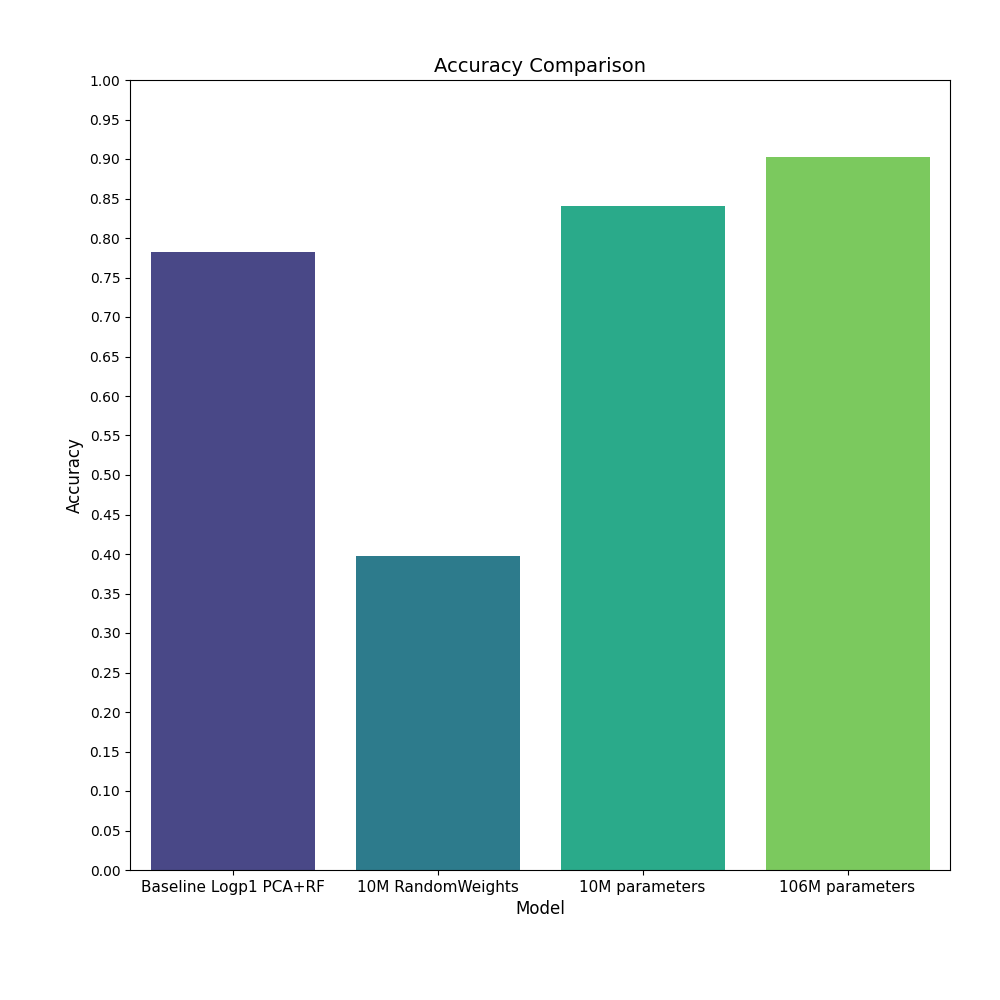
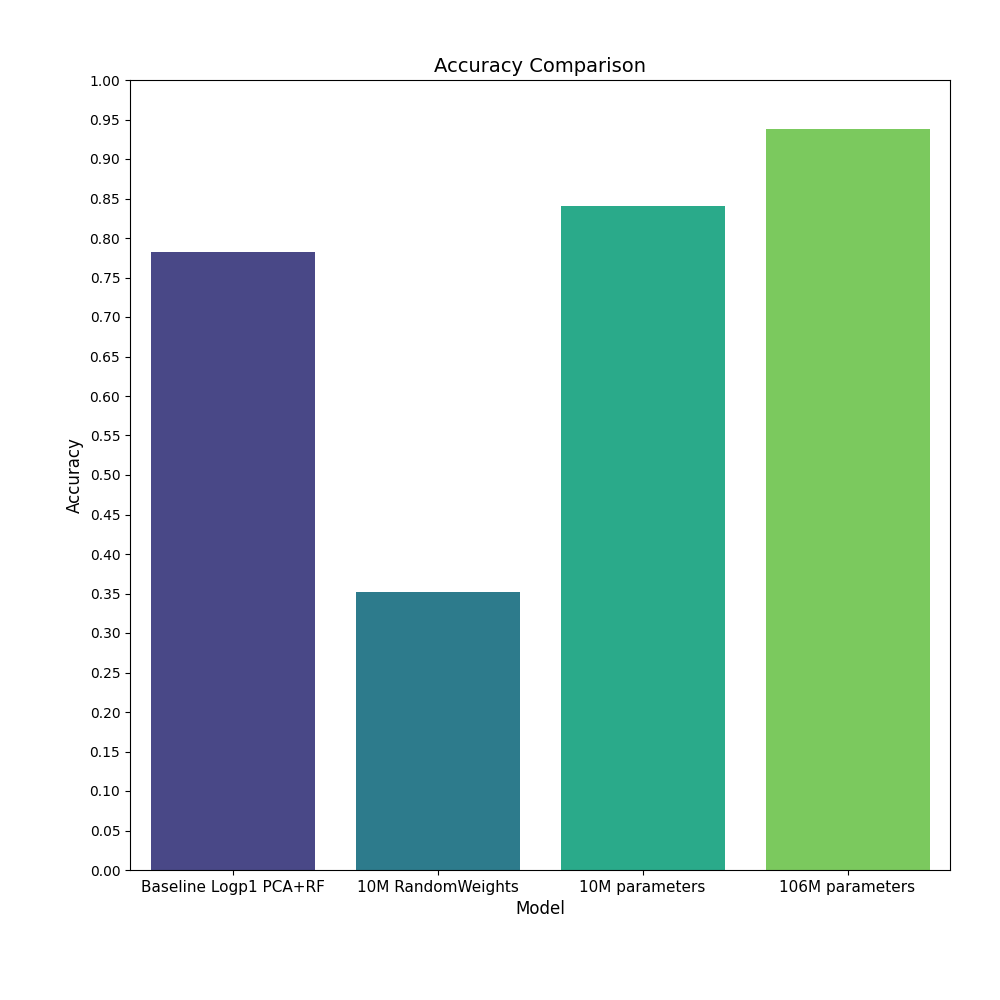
10M RandomWeights: 0.397 -> 0.352
106M parameters: 0.903 -> 0.938
